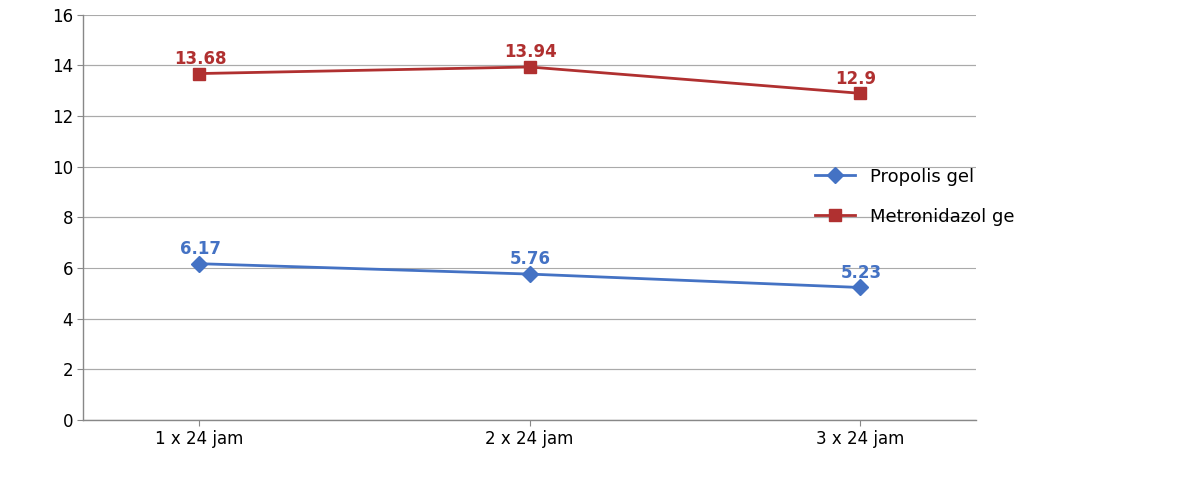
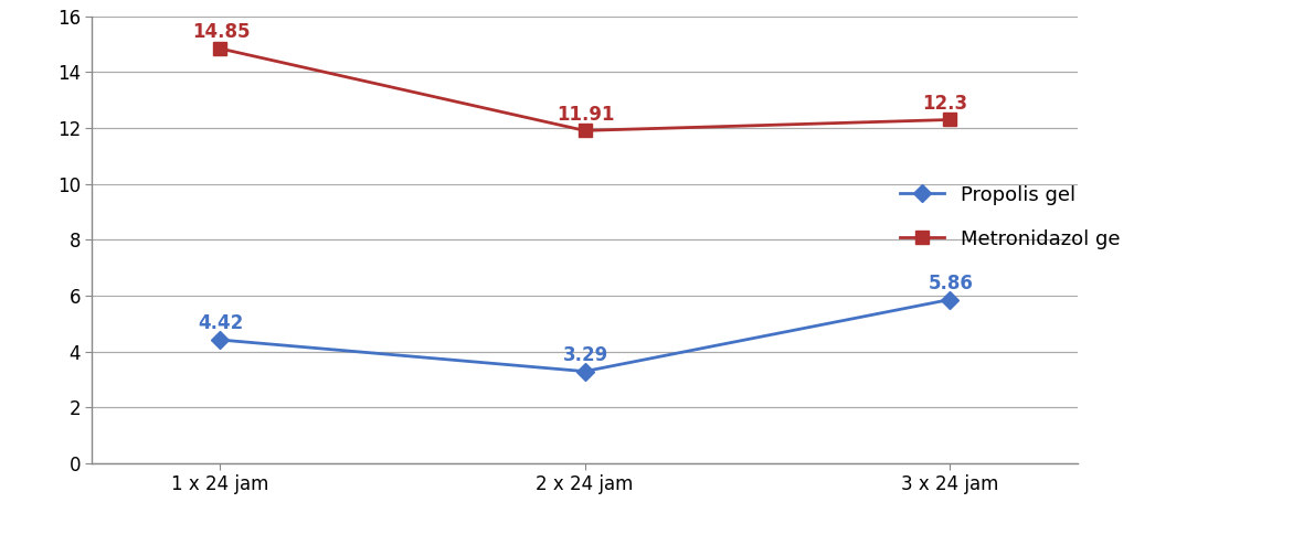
Propolis gel/1 x 24 jam: 6.17 -> 4.42
Metronidazol ge/1 x 24 jam: 13.68 -> 14.85
Propolis gel/2 x 24 jam: 5.76 -> 3.29
Metronidazol ge/2 x 24 jam: 13.94 -> 11.91
Propolis gel/3 x 24 jam: 5.23 -> 5.86
Metronidazol ge/3 x 24 jam: 12.9 -> 12.3
